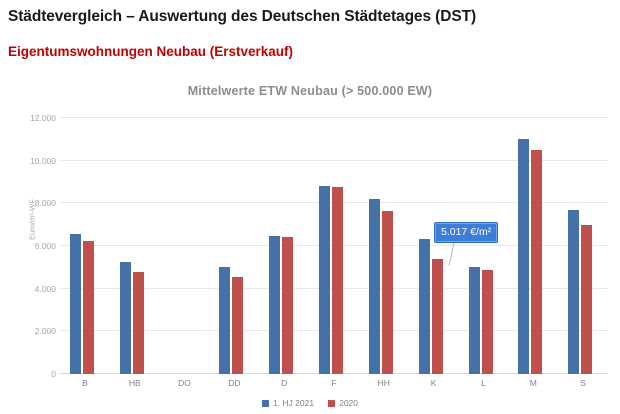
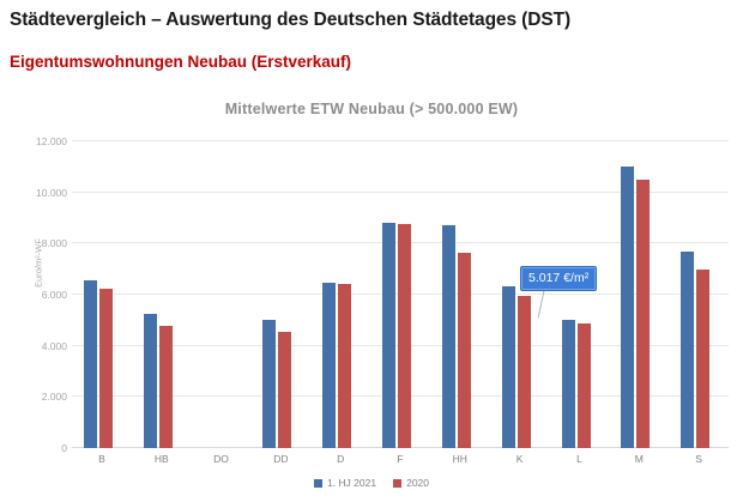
1. HJ 2021/HH: 8200 -> 8700
2020/K: 5400 -> 6000
